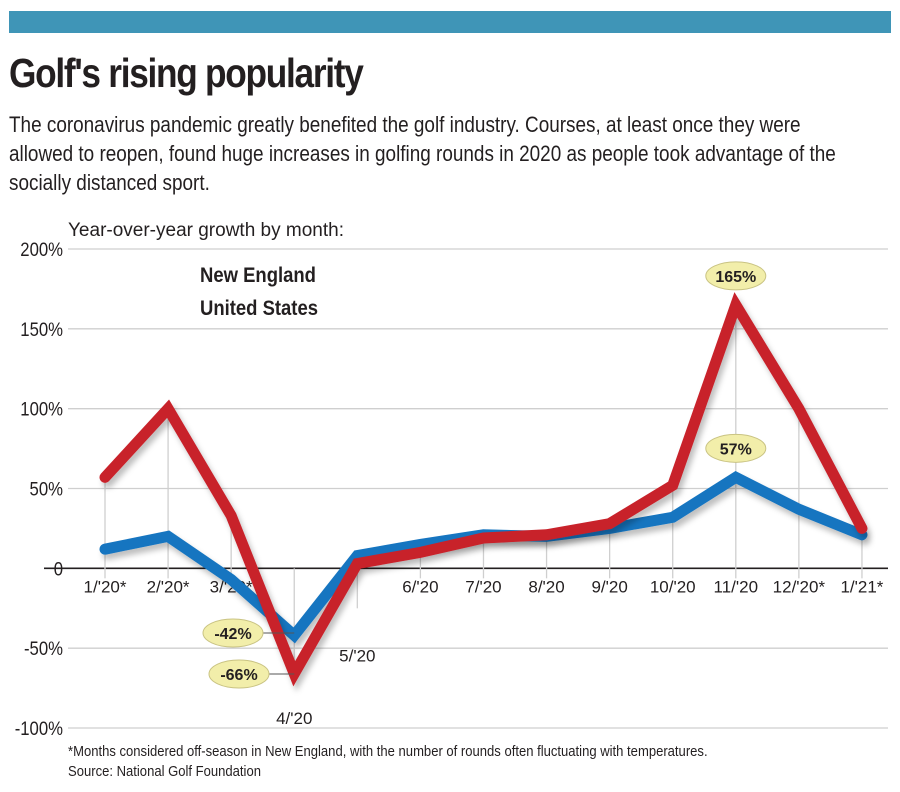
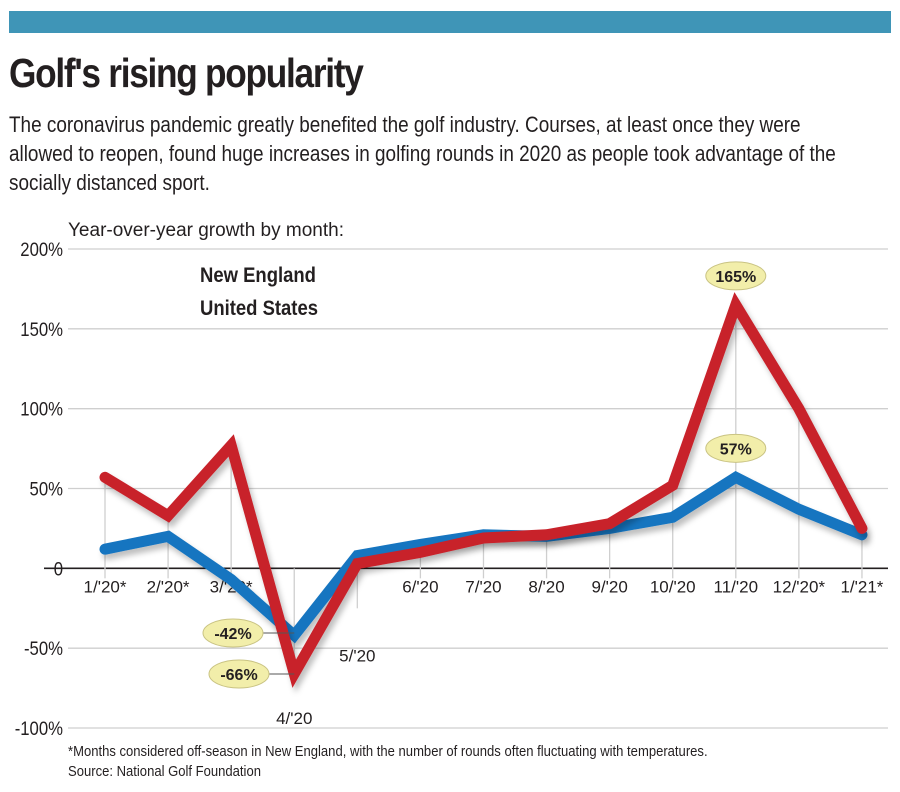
New England/2/'20*: 100% -> 33%
New England/3/'20*: 33% -> 77%
